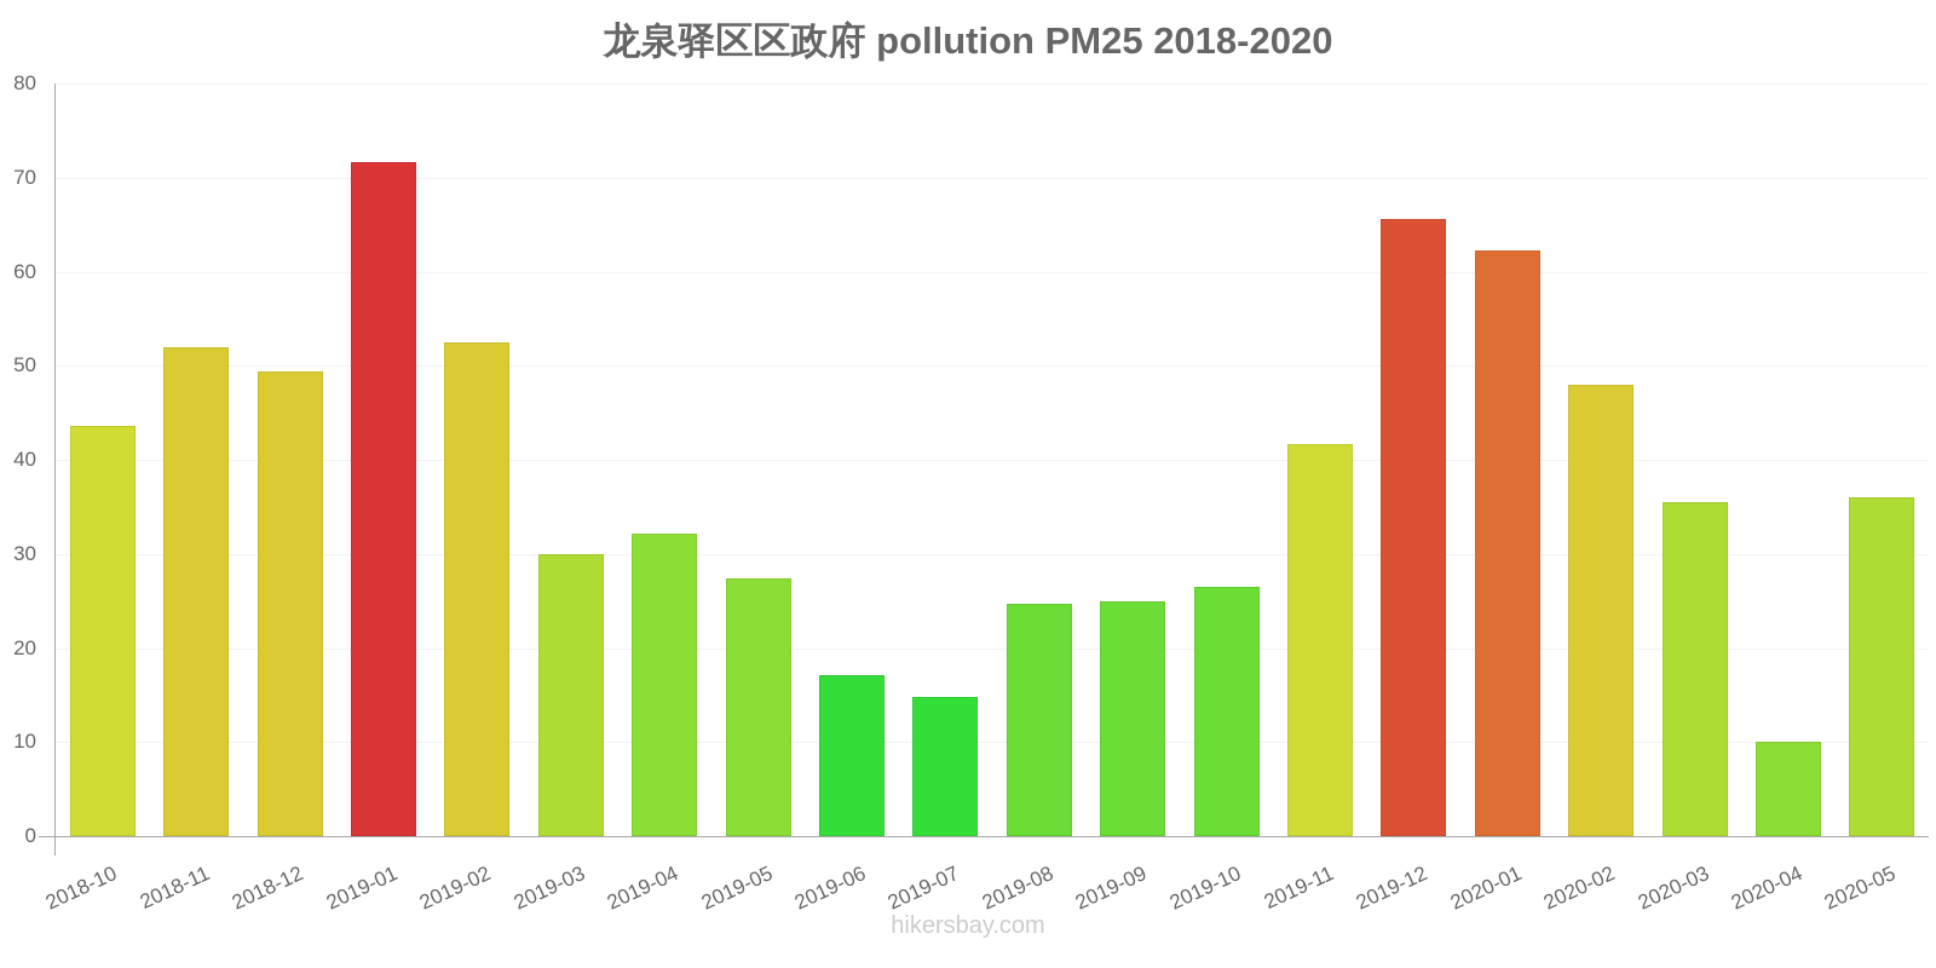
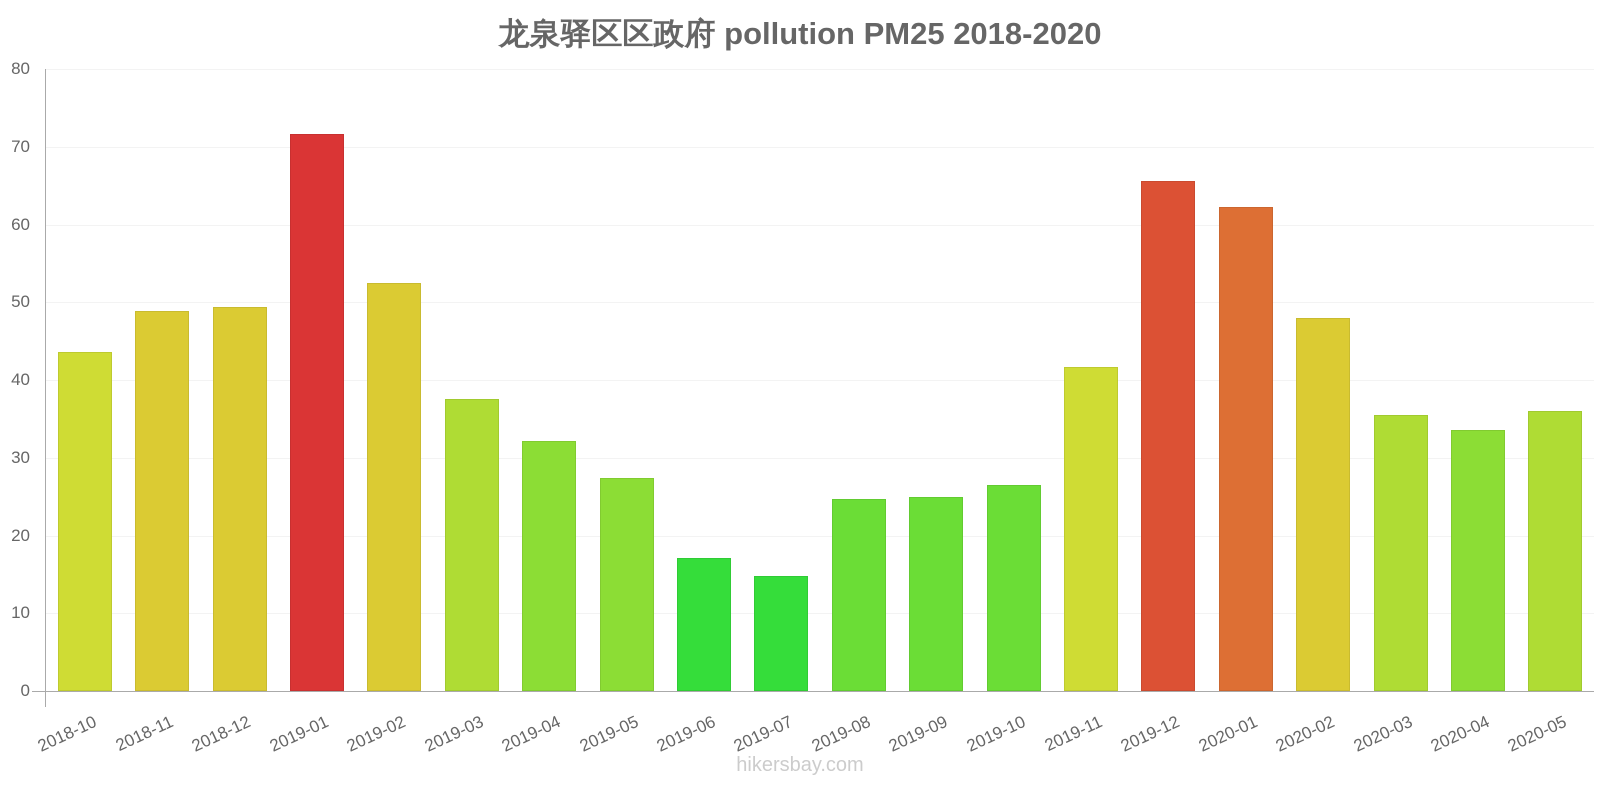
2018-11: 52 -> 49
2019-03: 30 -> 38
2020-04: 10 -> 34
